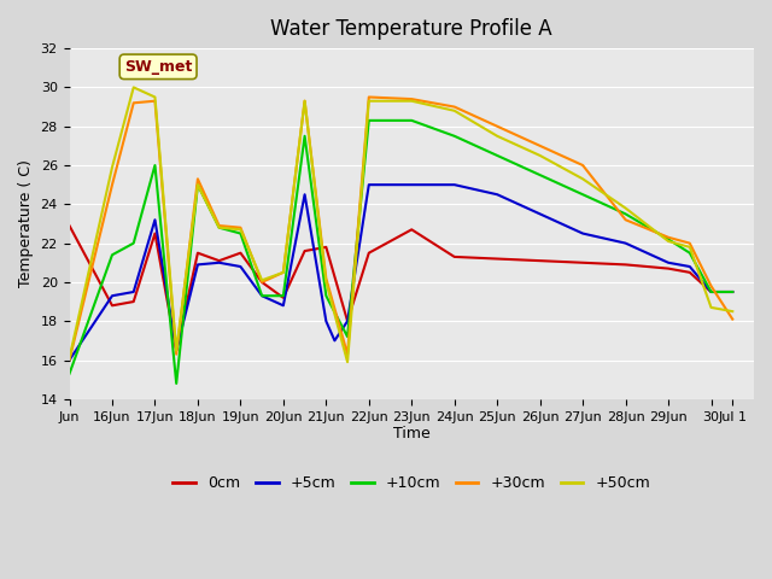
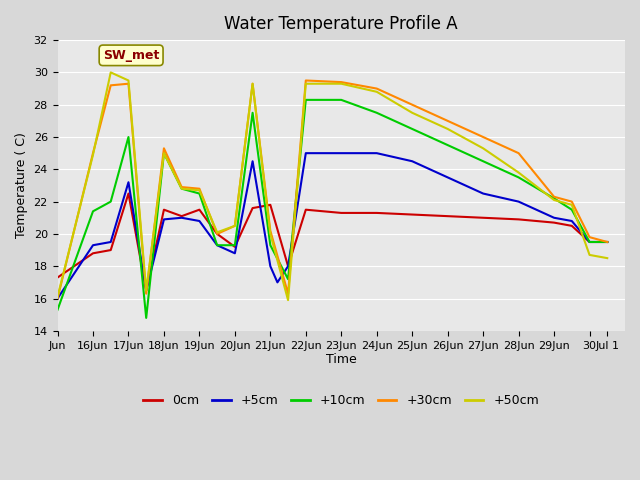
0cm/Jun: 22.9 -> 17.3
+50cm/16Jun: 25.9 -> 24.9
0cm/23Jun: 22.7 -> 21.3
+30cm/28Jun: 23.2 -> 25.0
+30cm/Jul 1: 18.1 -> 19.5
